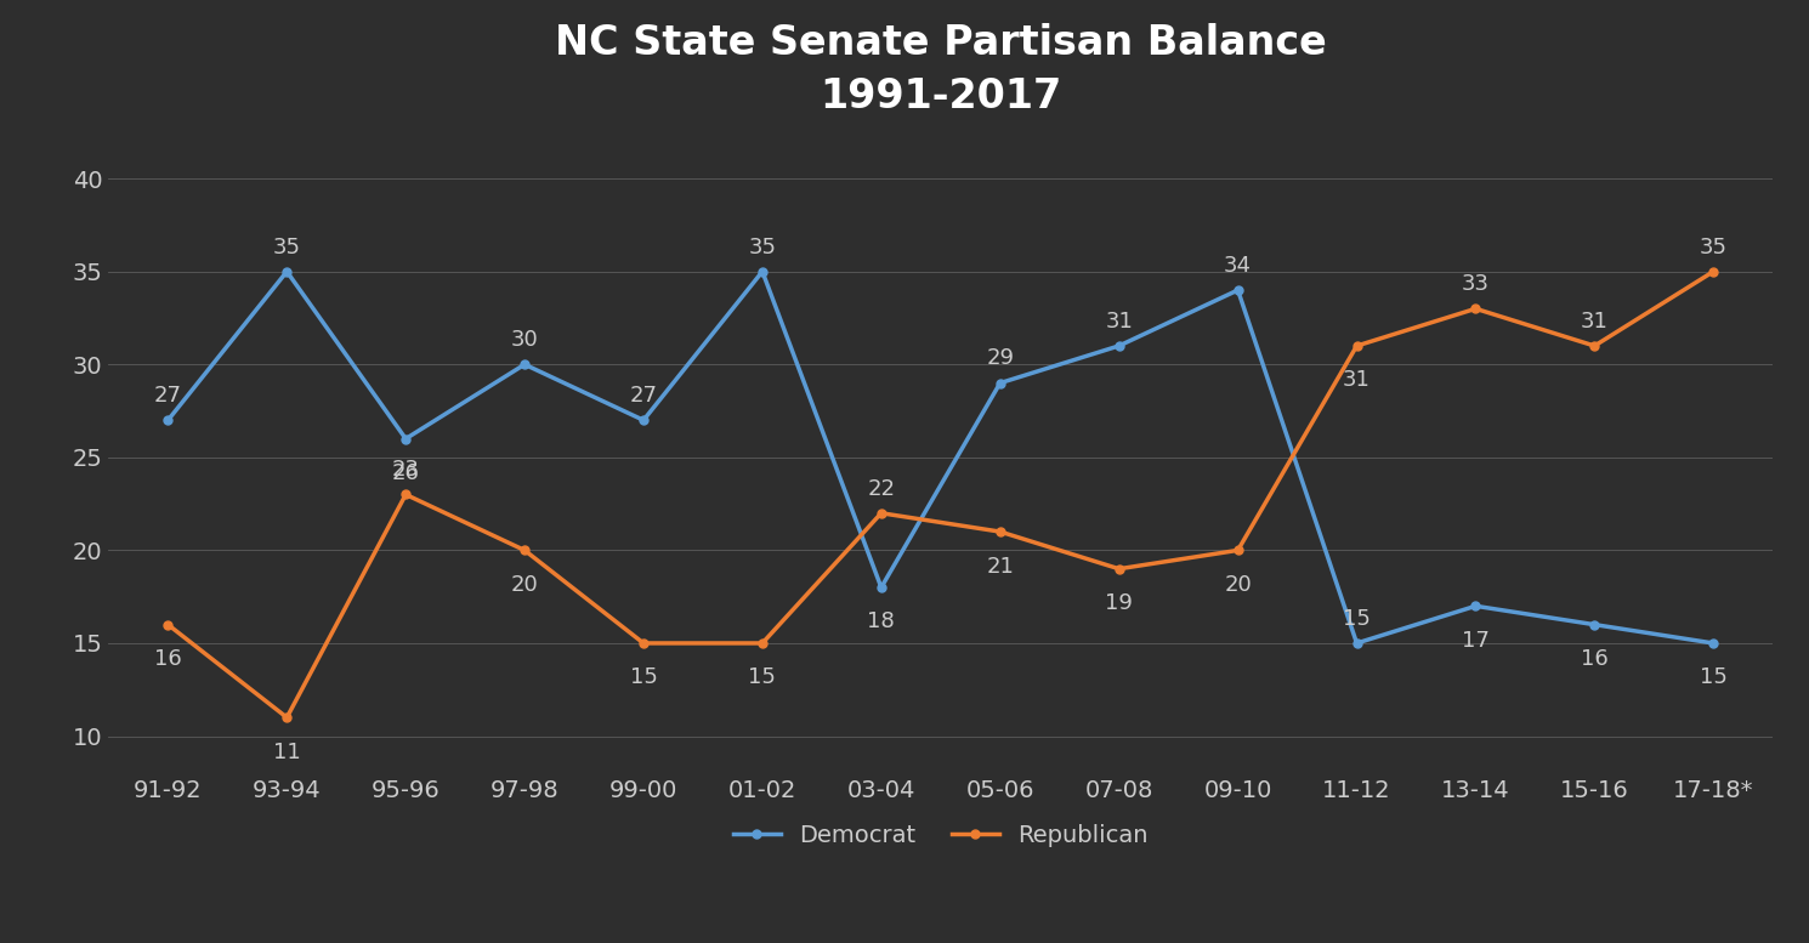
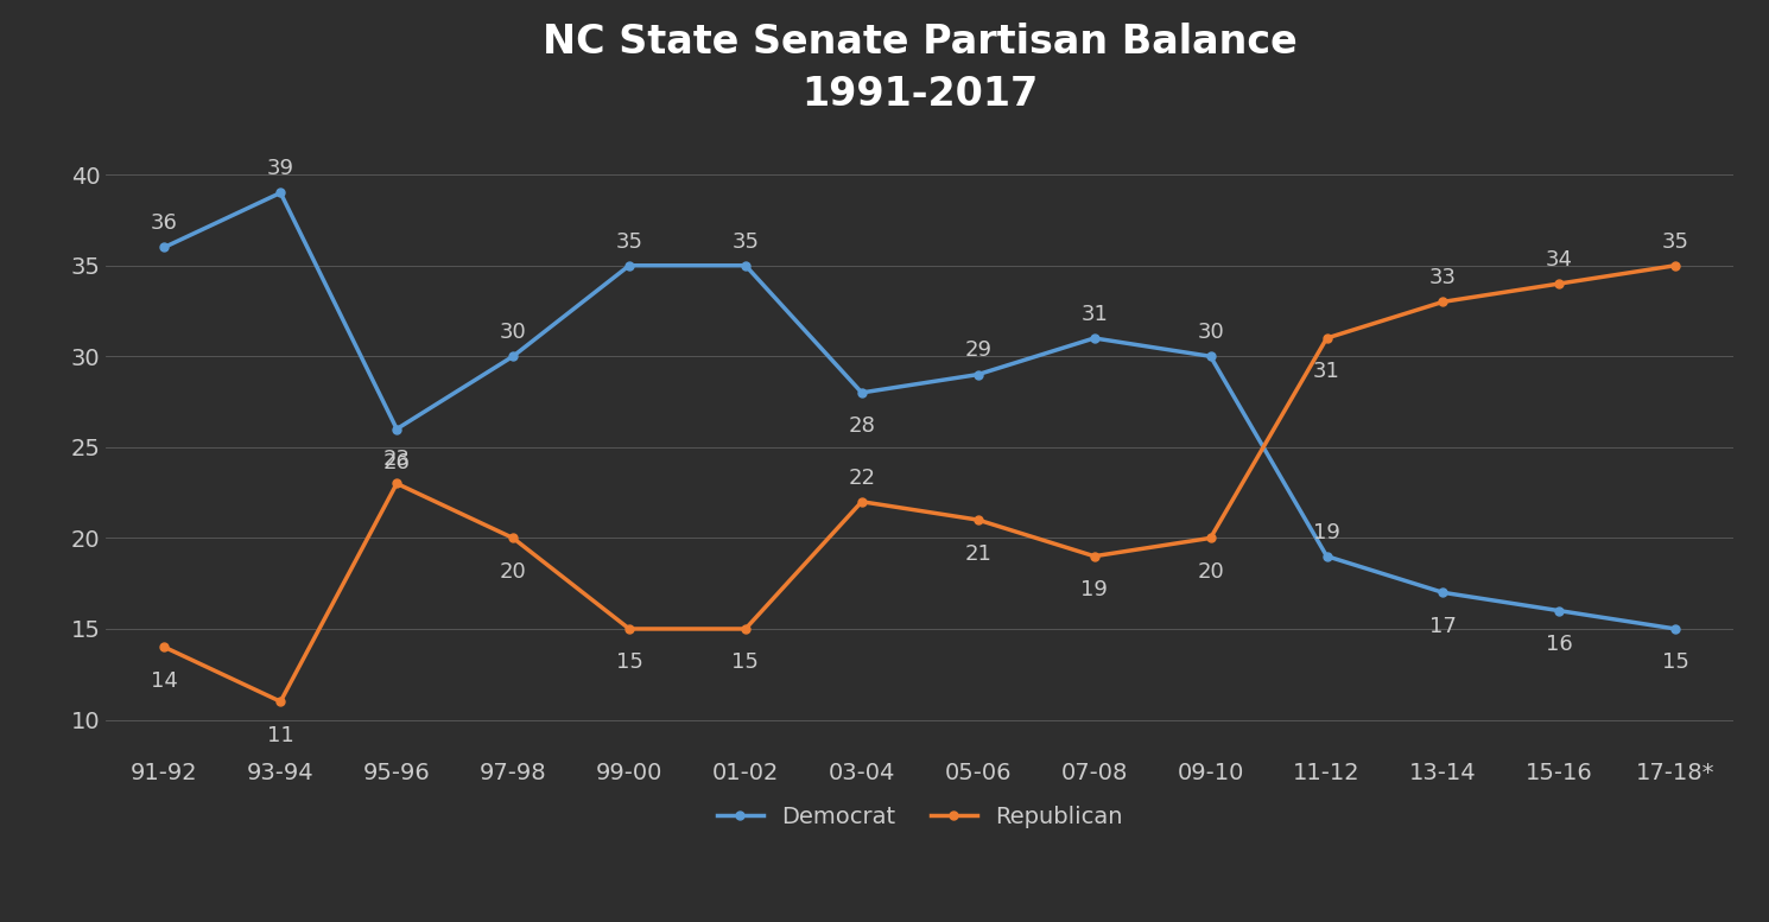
Democrat/91-92: 27 -> 36
Republican/91-92: 16 -> 14
Democrat/93-94: 35 -> 39
Democrat/99-00: 27 -> 35
Democrat/03-04: 18 -> 28
Democrat/09-10: 34 -> 30
Democrat/11-12: 15 -> 19
Republican/15-16: 31 -> 34
